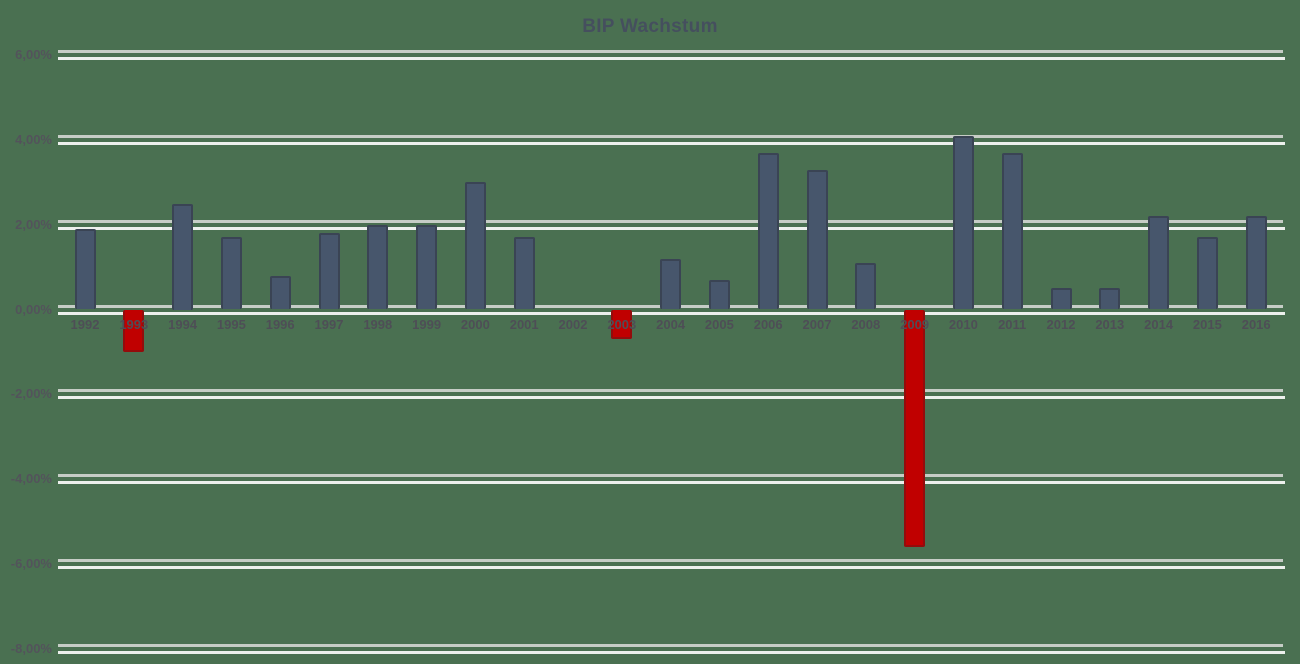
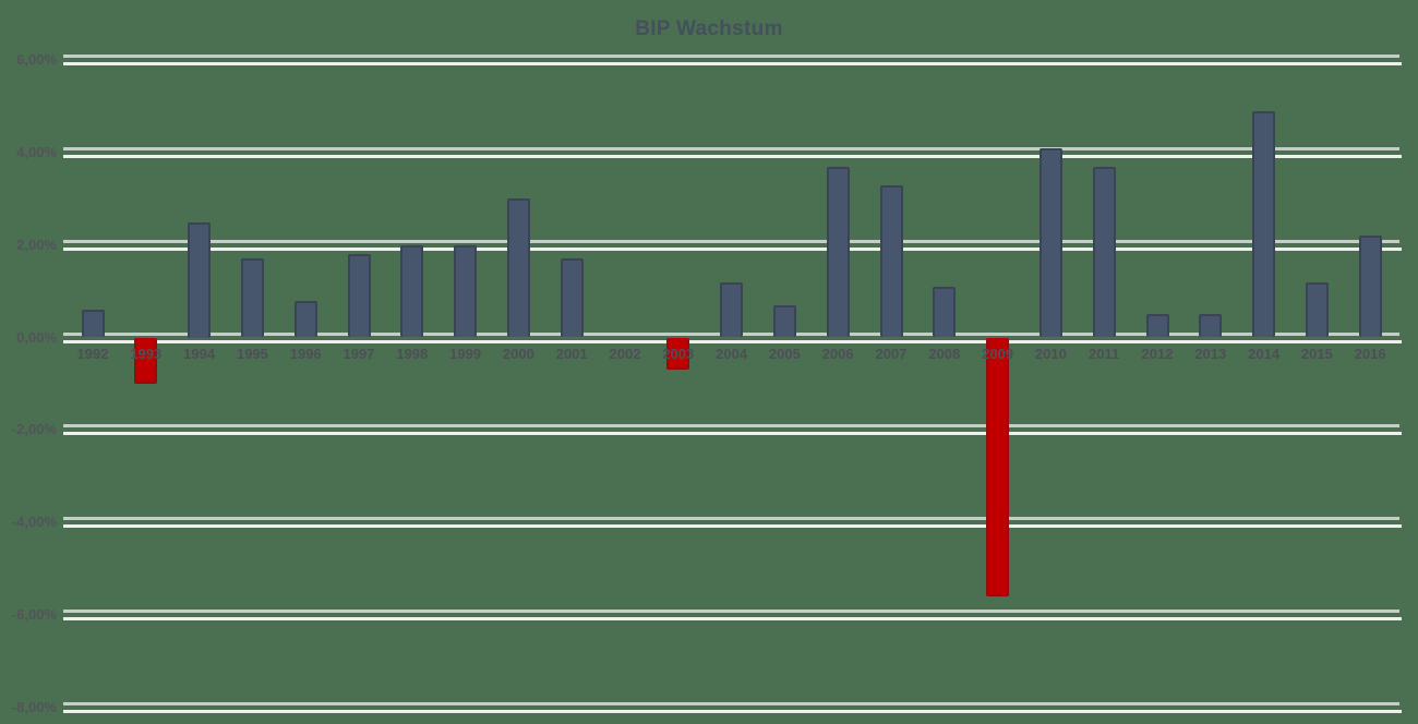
1992: 1,9% -> 0,6%
2014: 2,2% -> 4,9%
2015: 1,7% -> 1,2%
